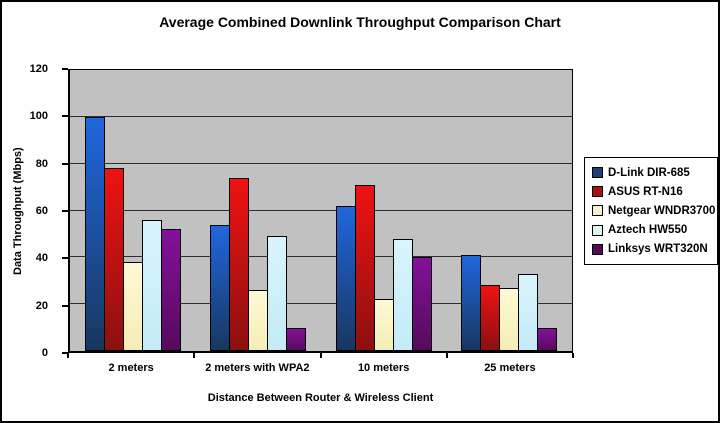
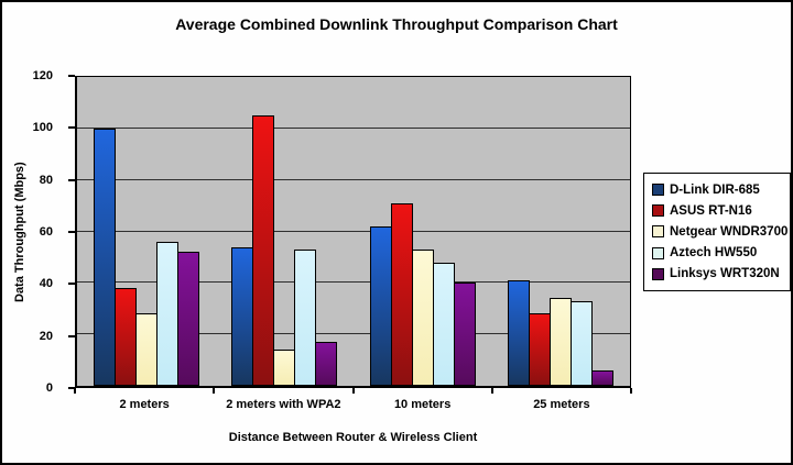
ASUS RT-N16/2 meters: 78 -> 38
Netgear WNDR3700/2 meters: 38 -> 28
ASUS RT-N16/2 meters with WPA2: 74 -> 105
Netgear WNDR3700/2 meters with WPA2: 26 -> 14
Aztech HW550/2 meters with WPA2: 49 -> 53
Linksys WRT320N/2 meters with WPA2: 10 -> 17
Netgear WNDR3700/10 meters: 22 -> 53
Netgear WNDR3700/25 meters: 27 -> 34
Linksys WRT320N/25 meters: 10 -> 6
